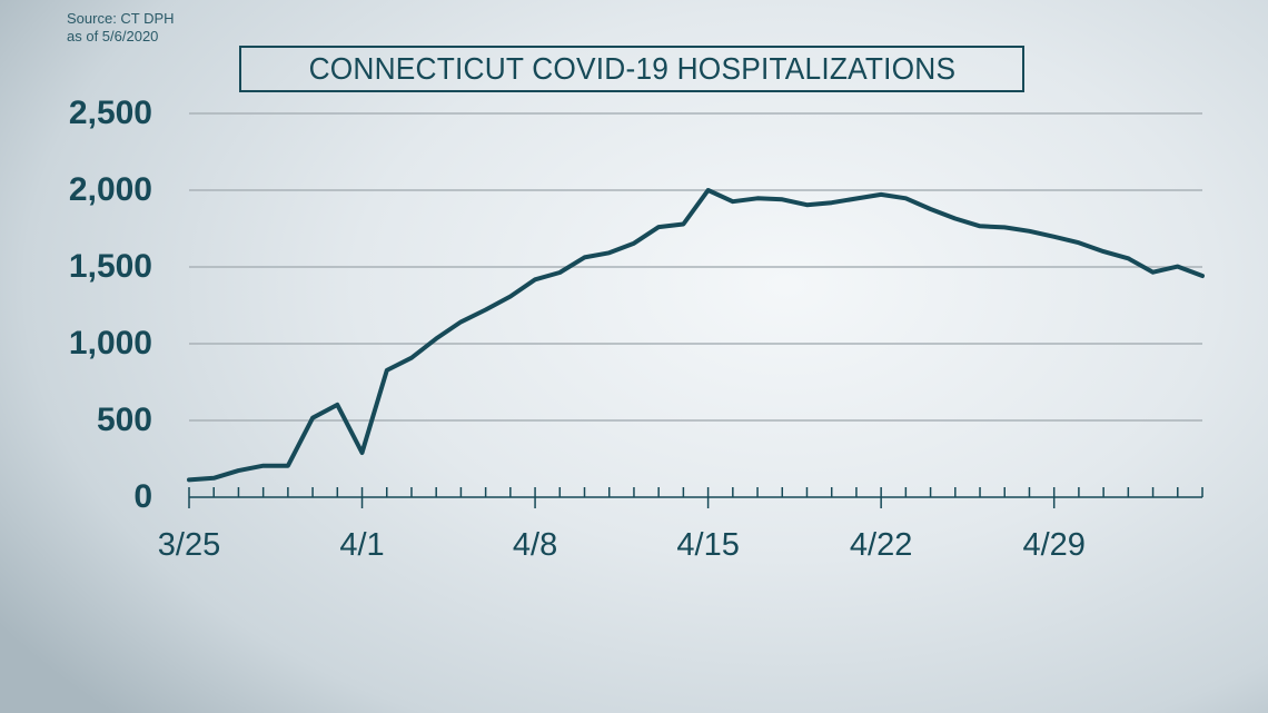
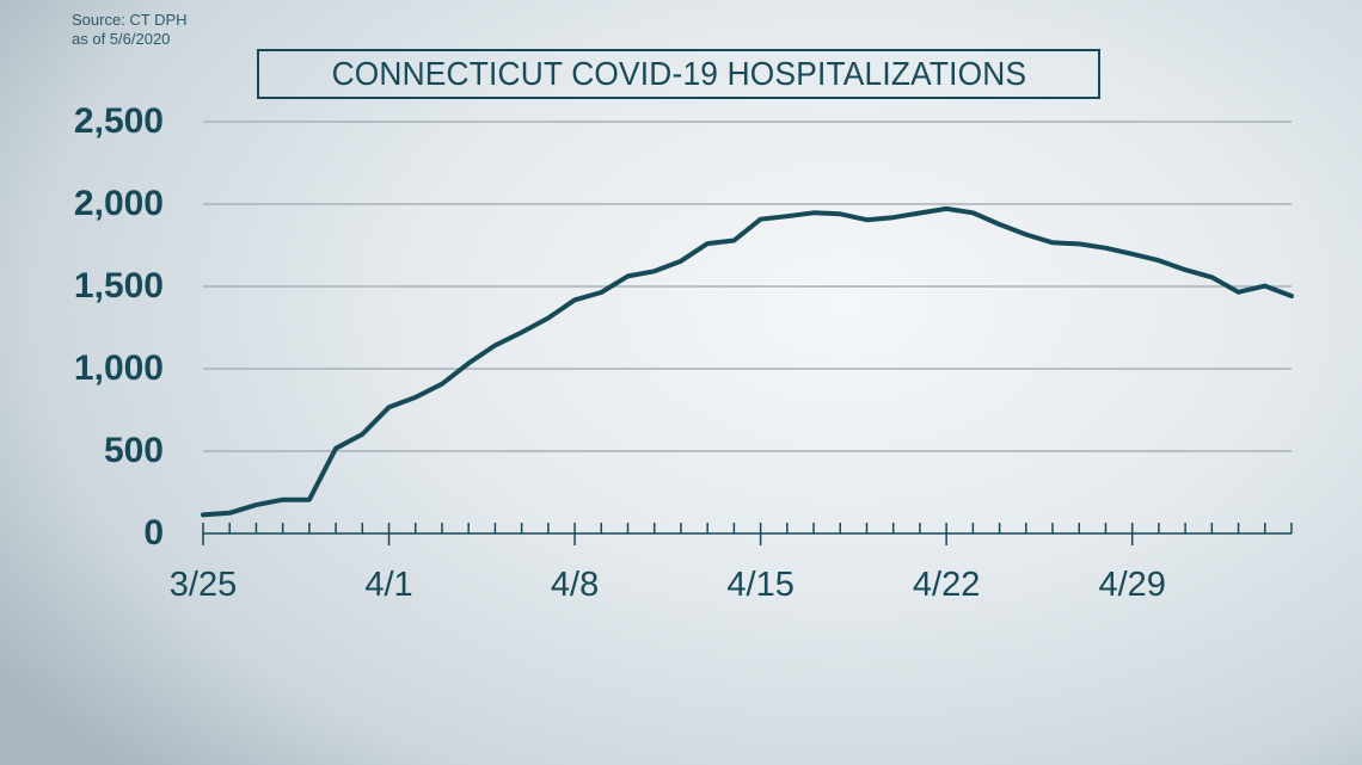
4/1: 290 -> 770
4/15: 2000 -> 1910
